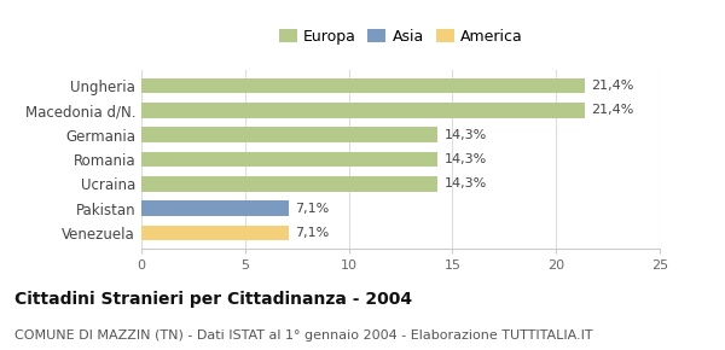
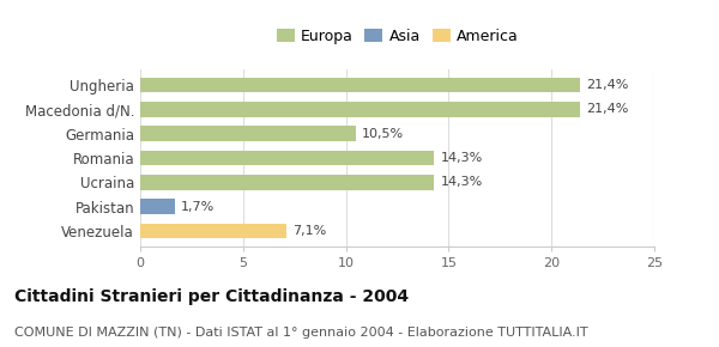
Germania: 14,3% -> 10,5%
Pakistan: 7,1% -> 1,7%
